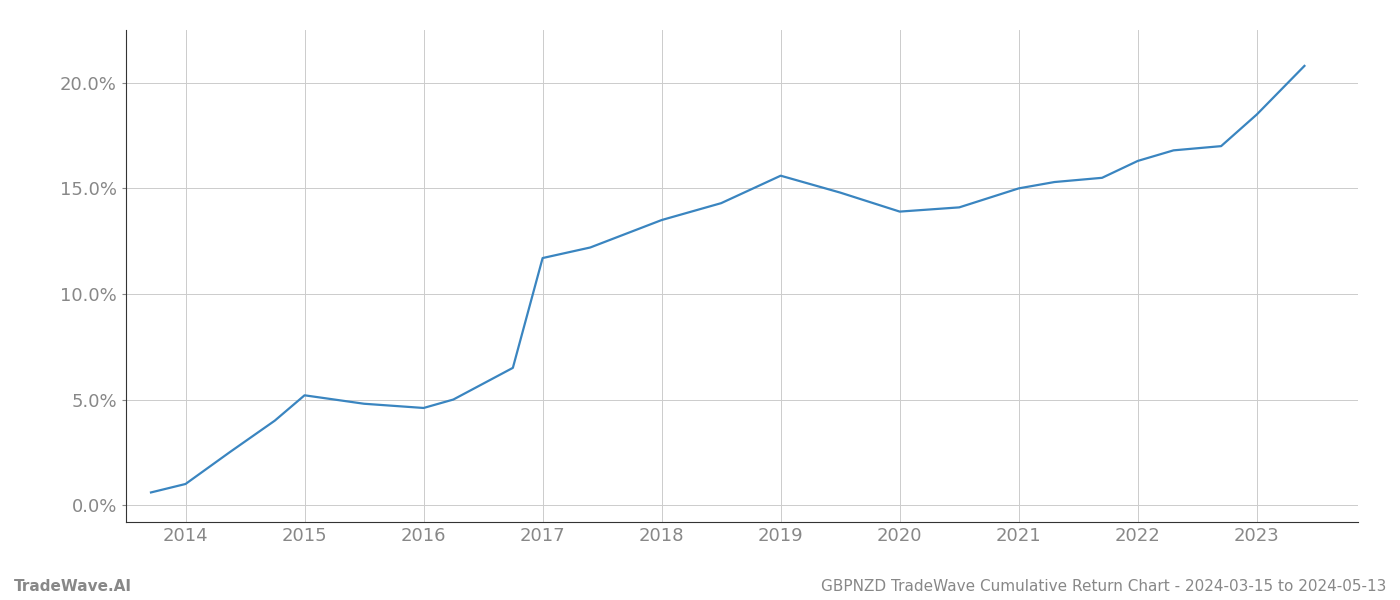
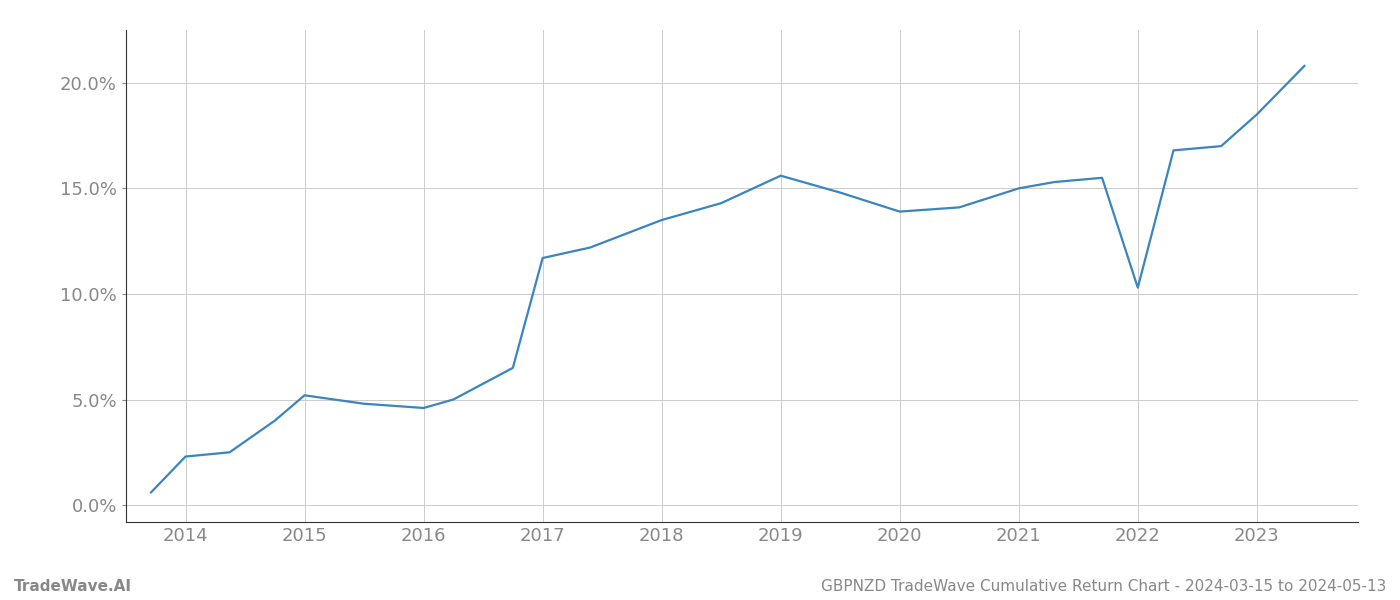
2014: 1.0% -> 2.3%
2022: 16.3% -> 10.3%
